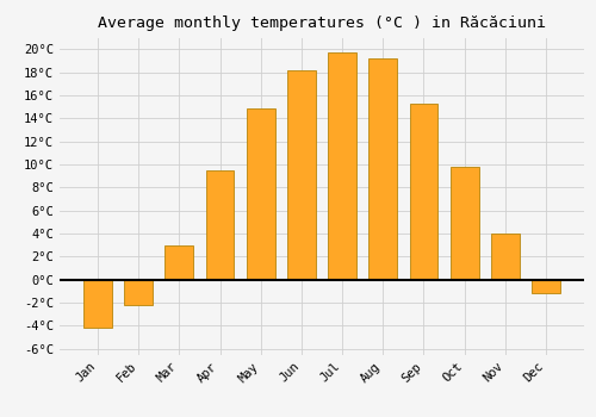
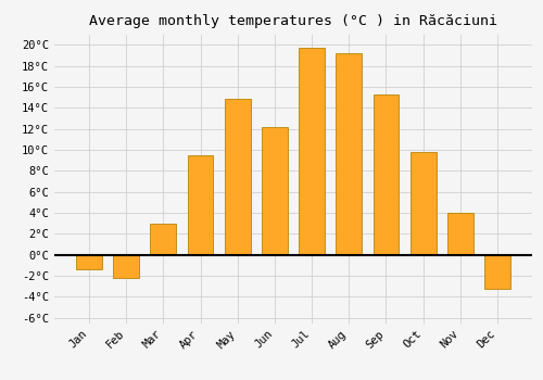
Jan: -4.2°C -> -1.4°C
Jun: 18.2°C -> 12.2°C
Dec: -1.2°C -> -3.2°C
